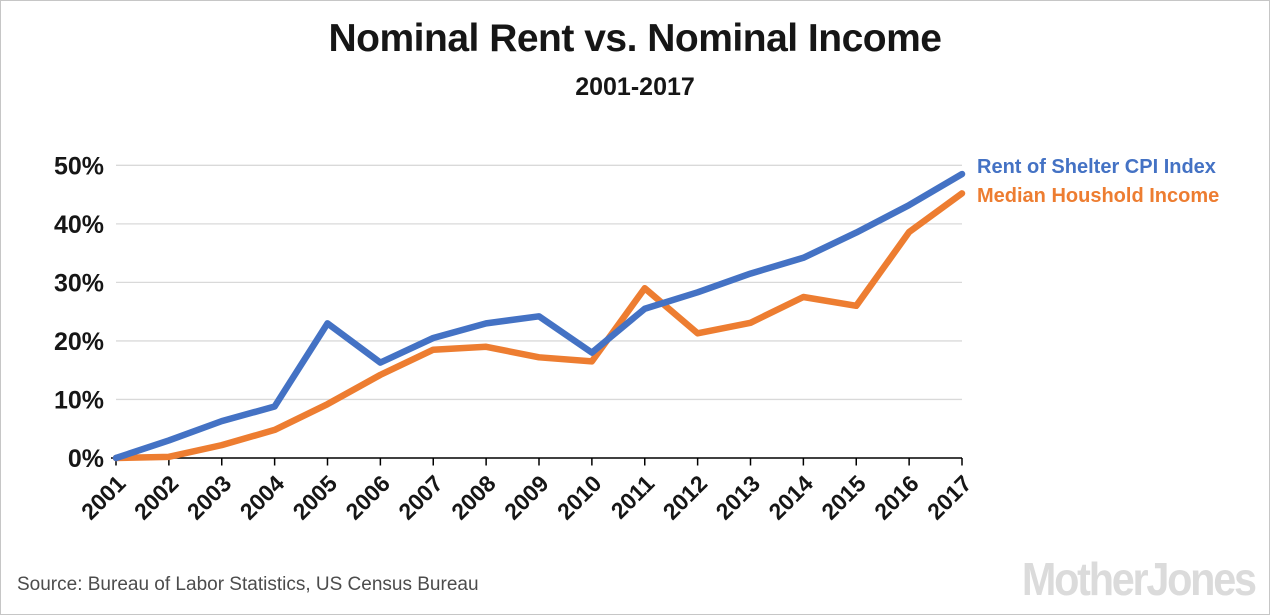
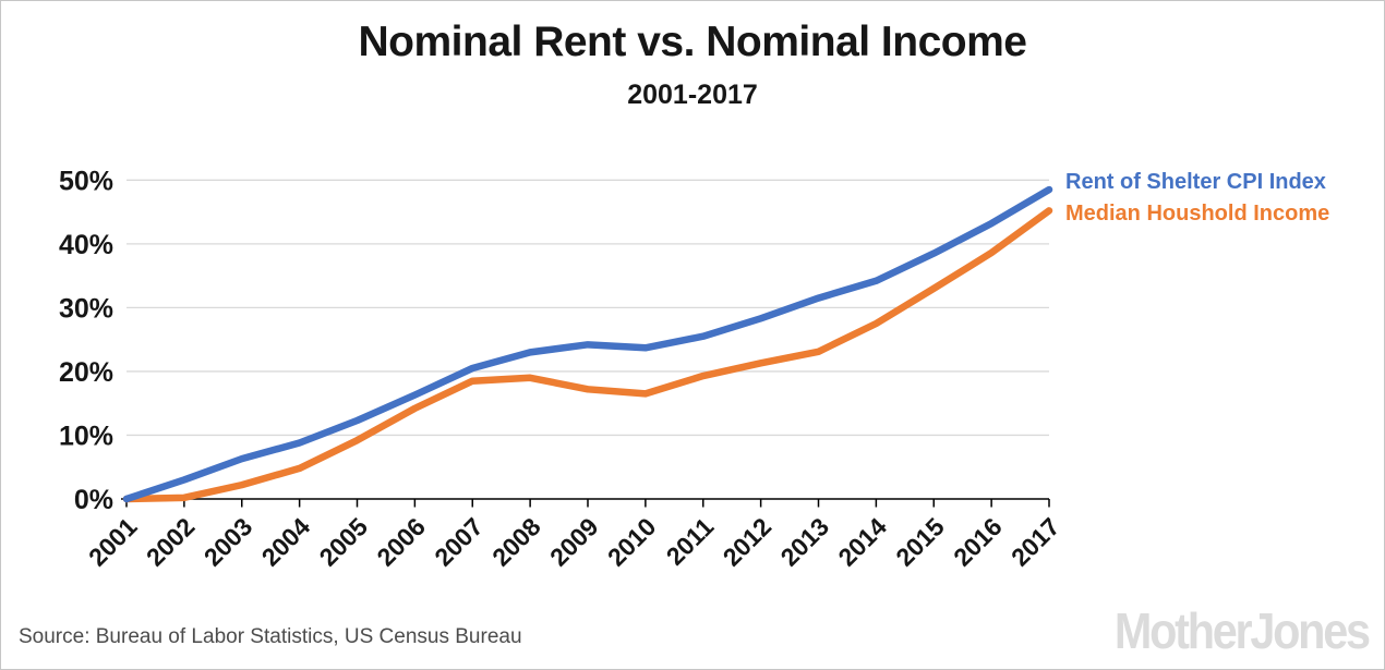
Rent of Shelter CPI Index/2005: 23% -> 12%
Rent of Shelter CPI Index/2010: 18% -> 24%
Median Houshold Income/2011: 29% -> 19%
Median Houshold Income/2015: 26% -> 33%
